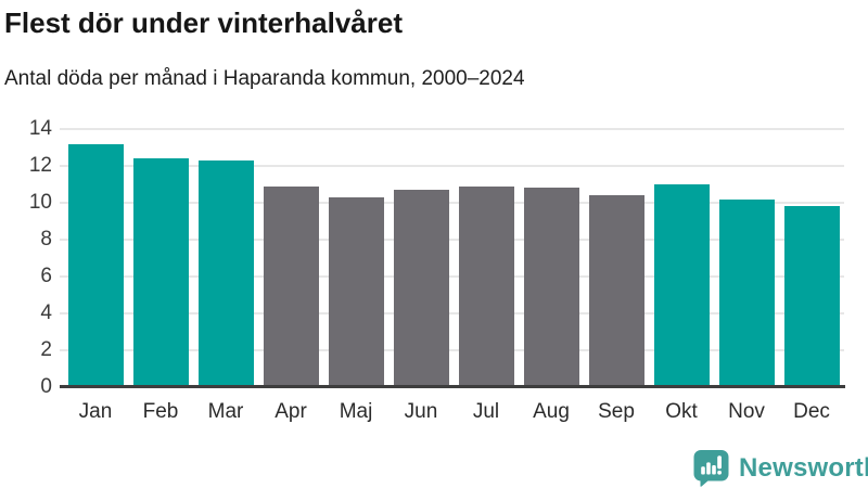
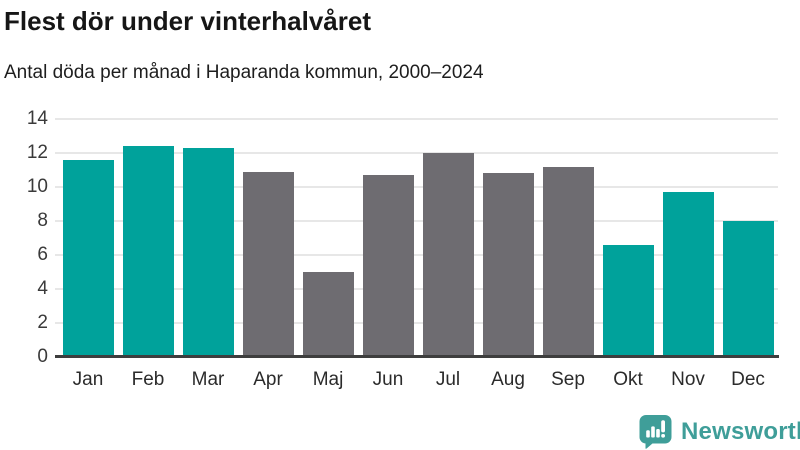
Jan: 13.2 -> 11.6
Maj: 10.3 -> 5.0
Jul: 10.9 -> 12.0
Sep: 10.4 -> 11.2
Okt: 11.0 -> 6.6
Nov: 10.2 -> 9.7
Dec: 9.8 -> 8.0
